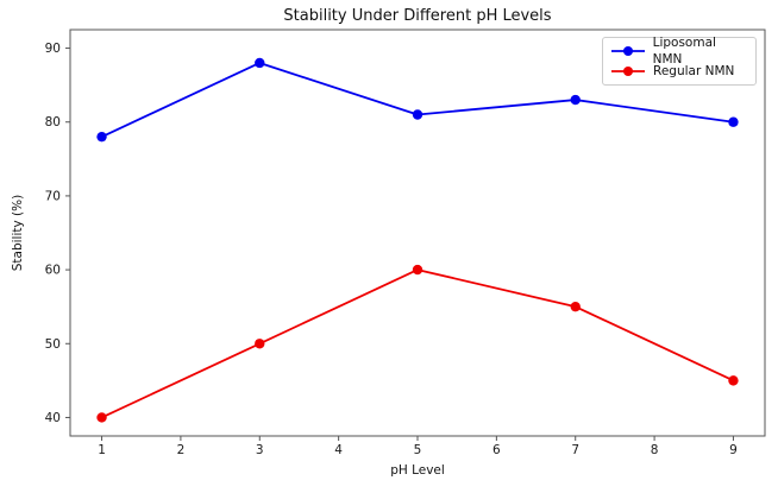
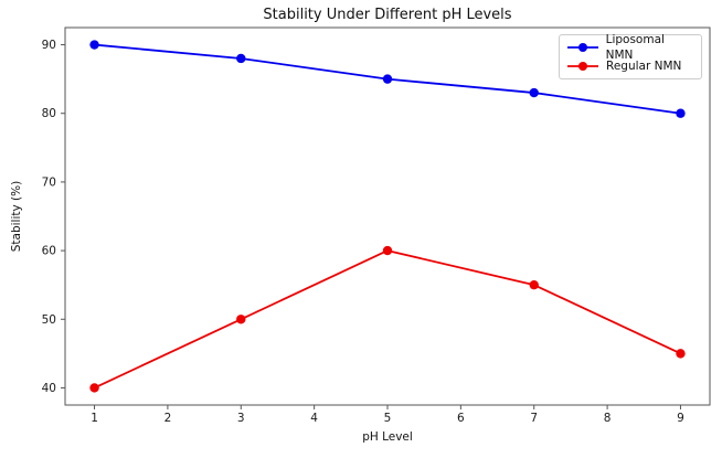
Liposomal NMN/1: 78 -> 90
Liposomal NMN/5: 81 -> 85
